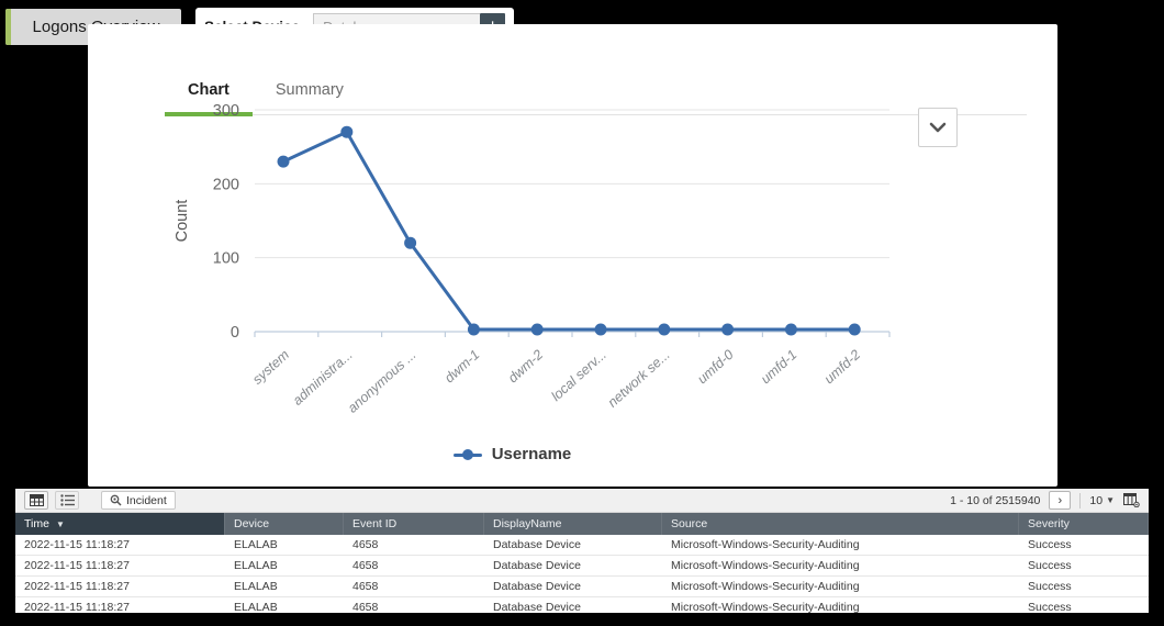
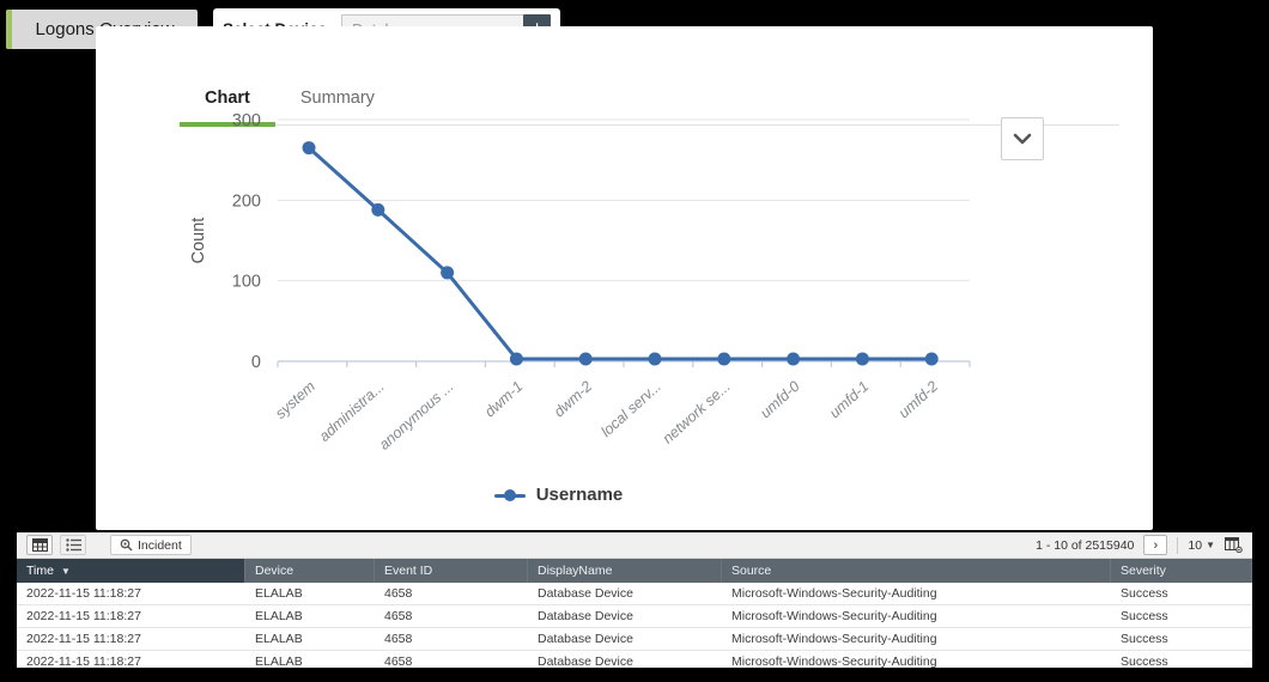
system: 230 -> 260
administra...: 270 -> 190
anonymous ...: 120 -> 110
